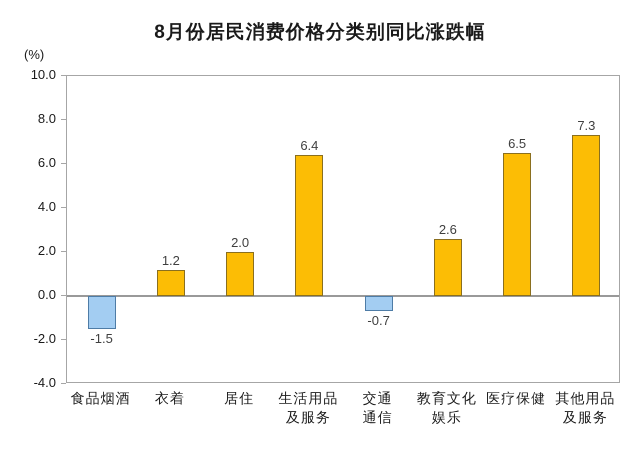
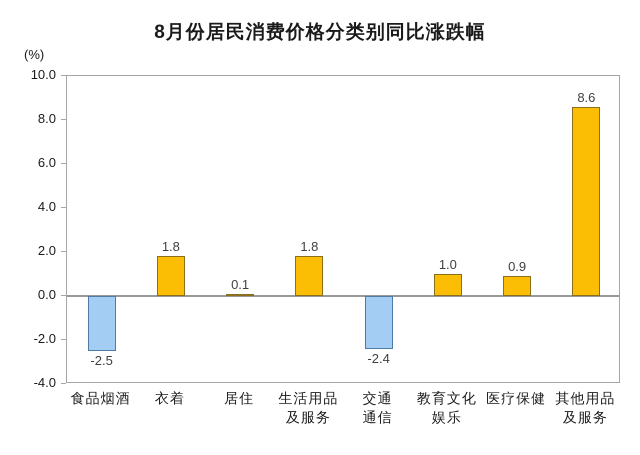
食品烟酒: -1.5 -> -2.5
衣着: 1.2 -> 1.8
居住: 2.0 -> 0.1
生活用品 及服务: 6.4 -> 1.8
交通 通信: -0.7 -> -2.4
教育文化 娱乐: 2.6 -> 1.0
医疗保健: 6.5 -> 0.9
其他用品 及服务: 7.3 -> 8.6
